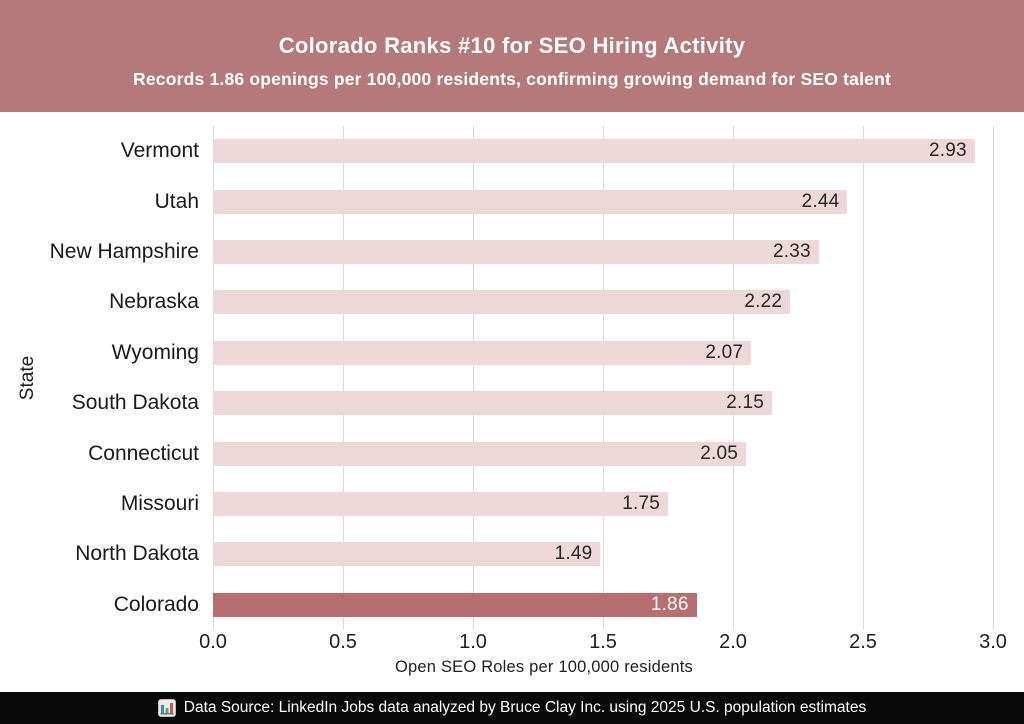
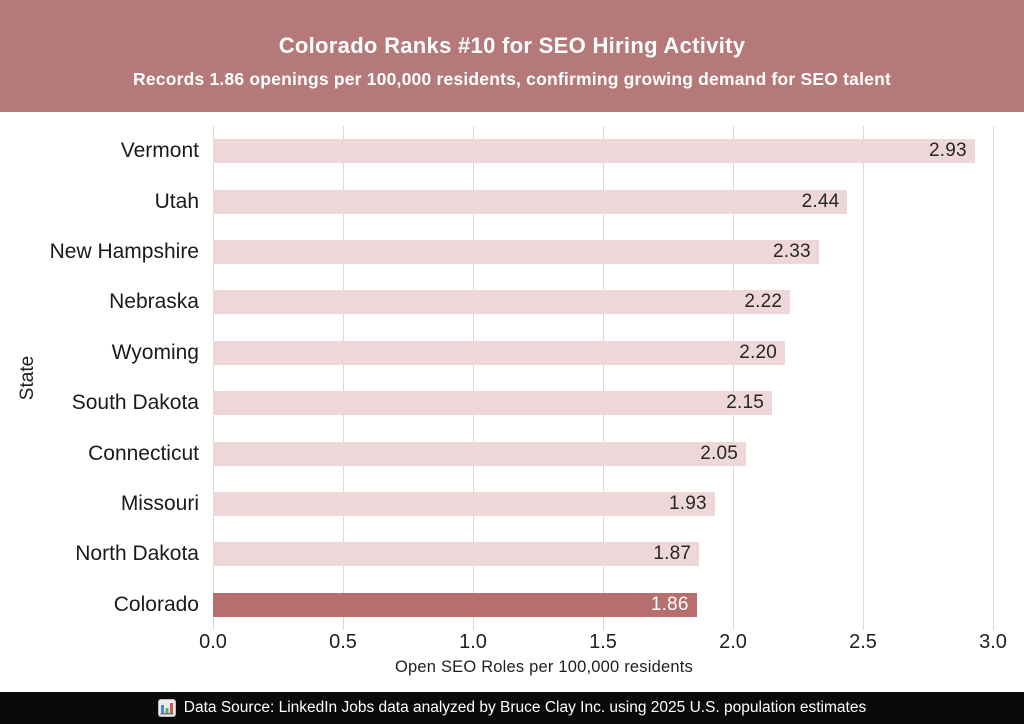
Wyoming: 2.07 -> 2.20
Missouri: 1.75 -> 1.93
North Dakota: 1.49 -> 1.87
